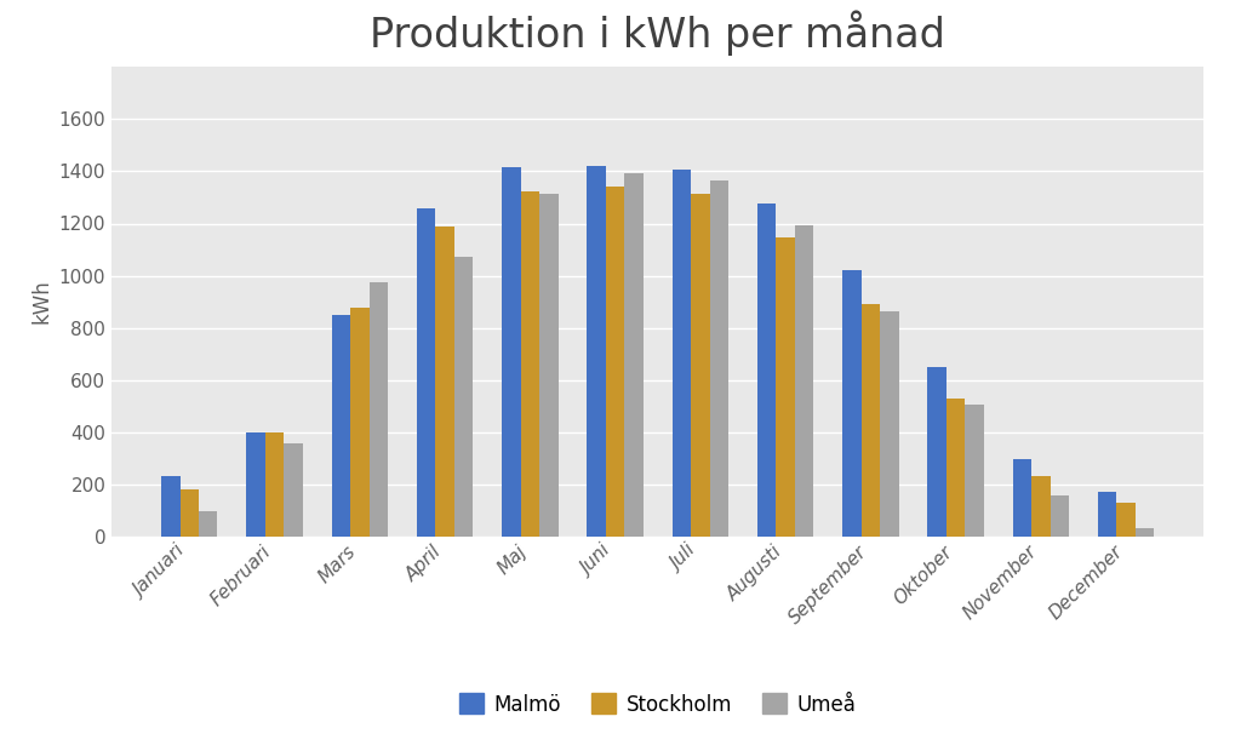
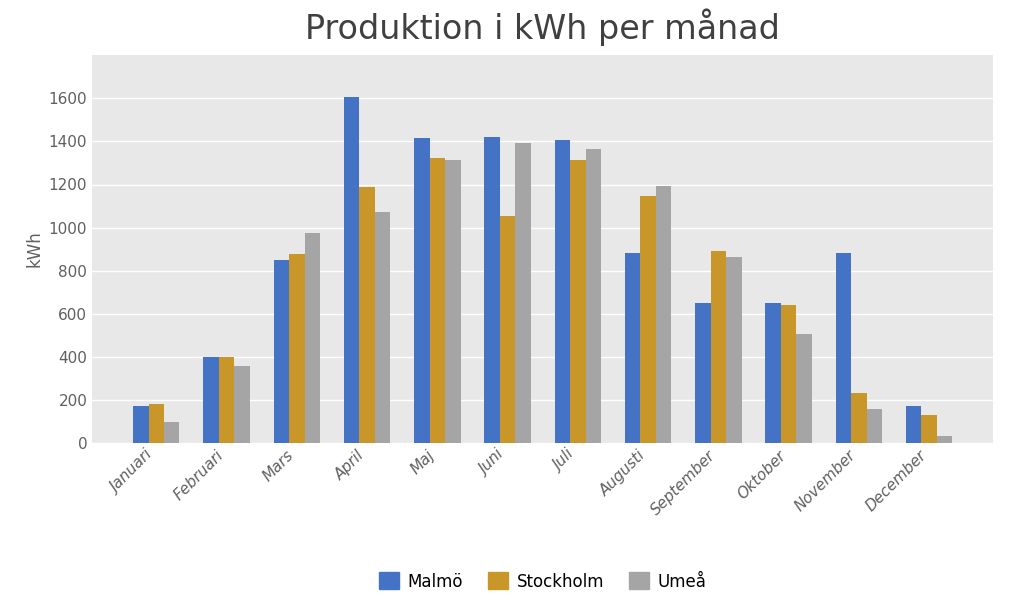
Malmö/Januari: 230 -> 170
Malmö/April: 1260 -> 1605
Stockholm/Juni: 1340 -> 1055
Malmö/Augusti: 1275 -> 880
Malmö/September: 1020 -> 650
Stockholm/Oktober: 530 -> 640
Malmö/November: 295 -> 880
